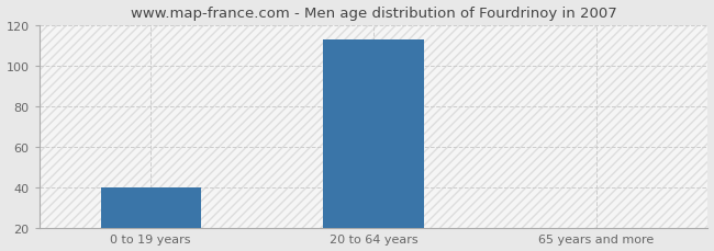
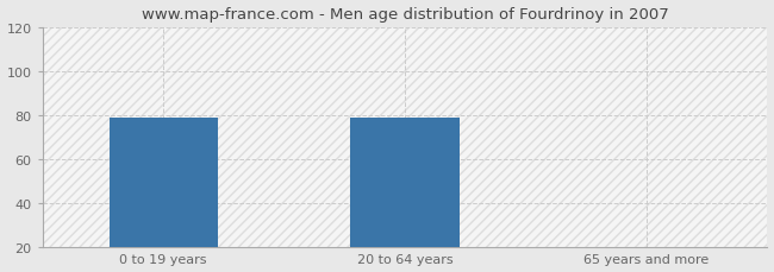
0 to 19 years: 40 -> 79
20 to 64 years: 113 -> 79
